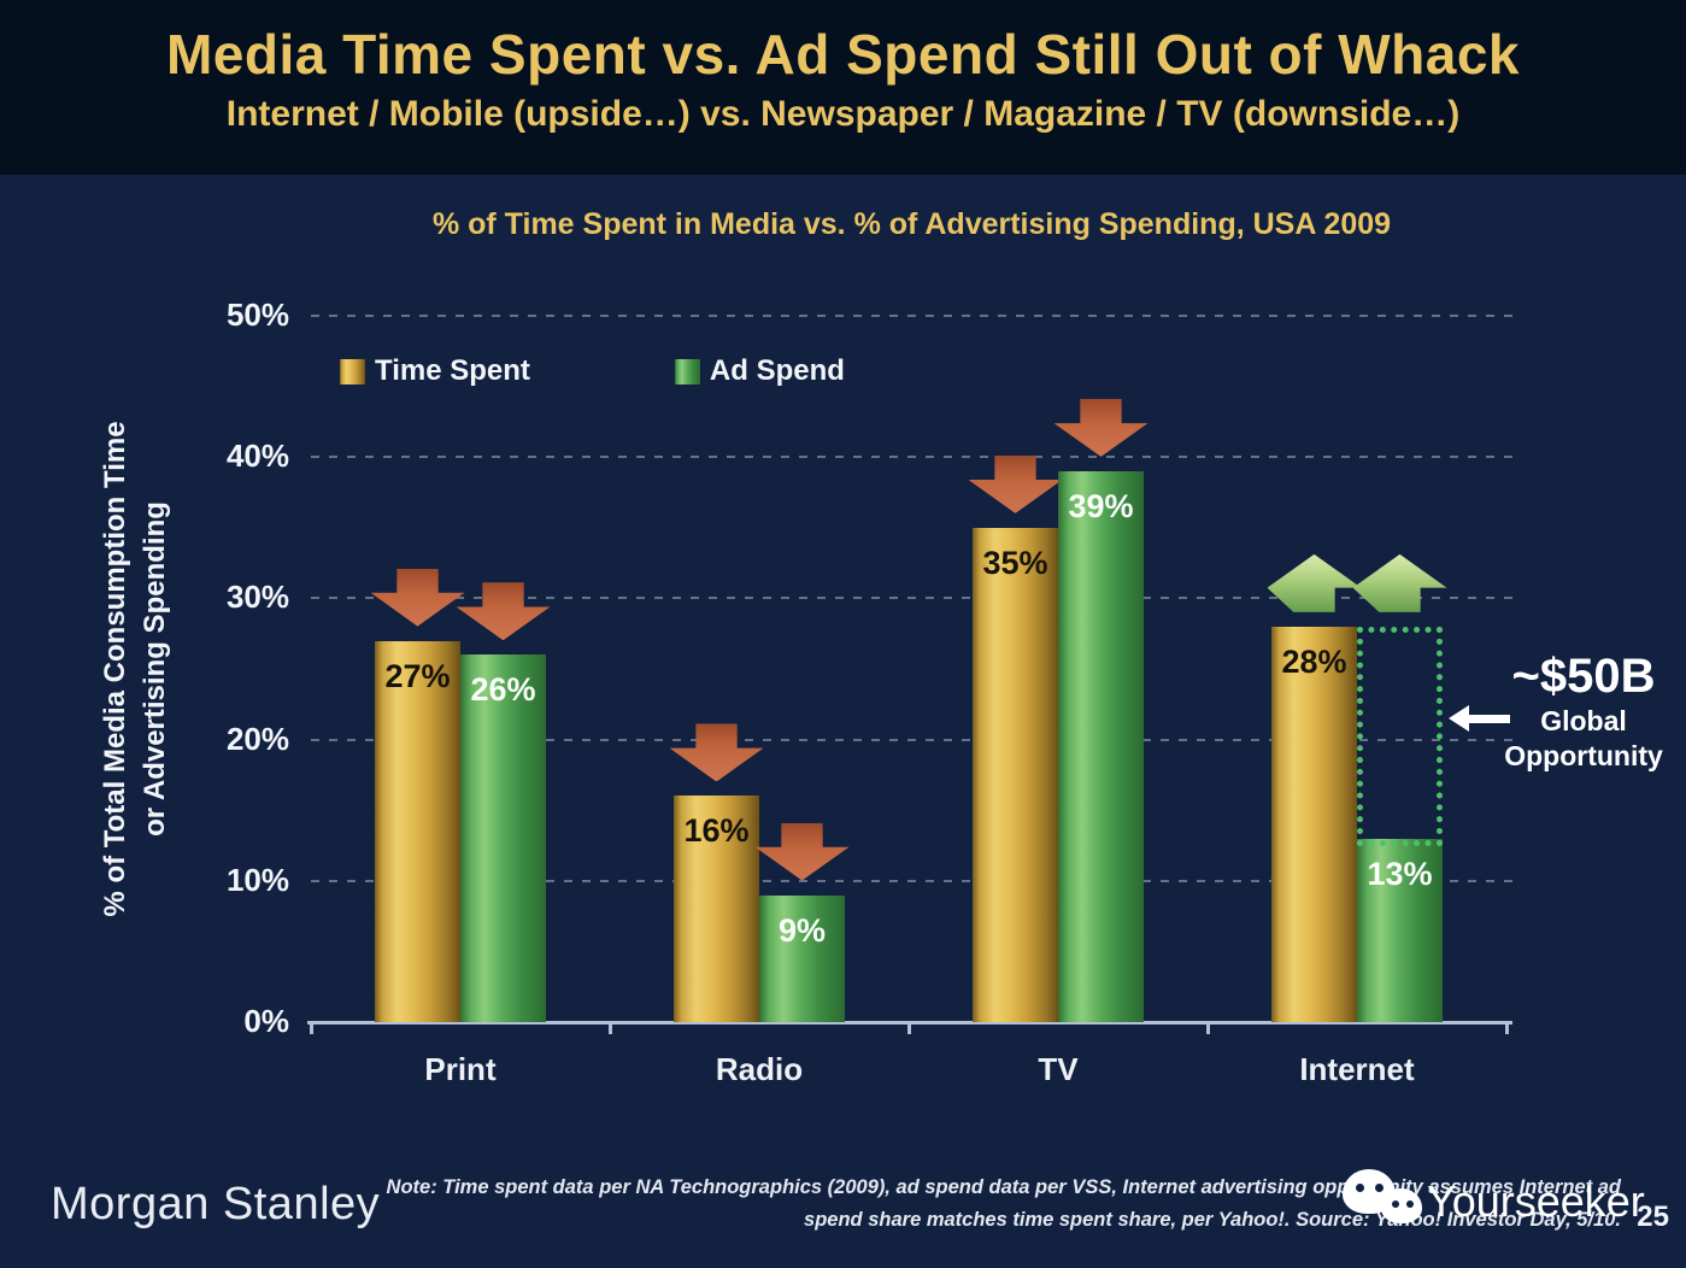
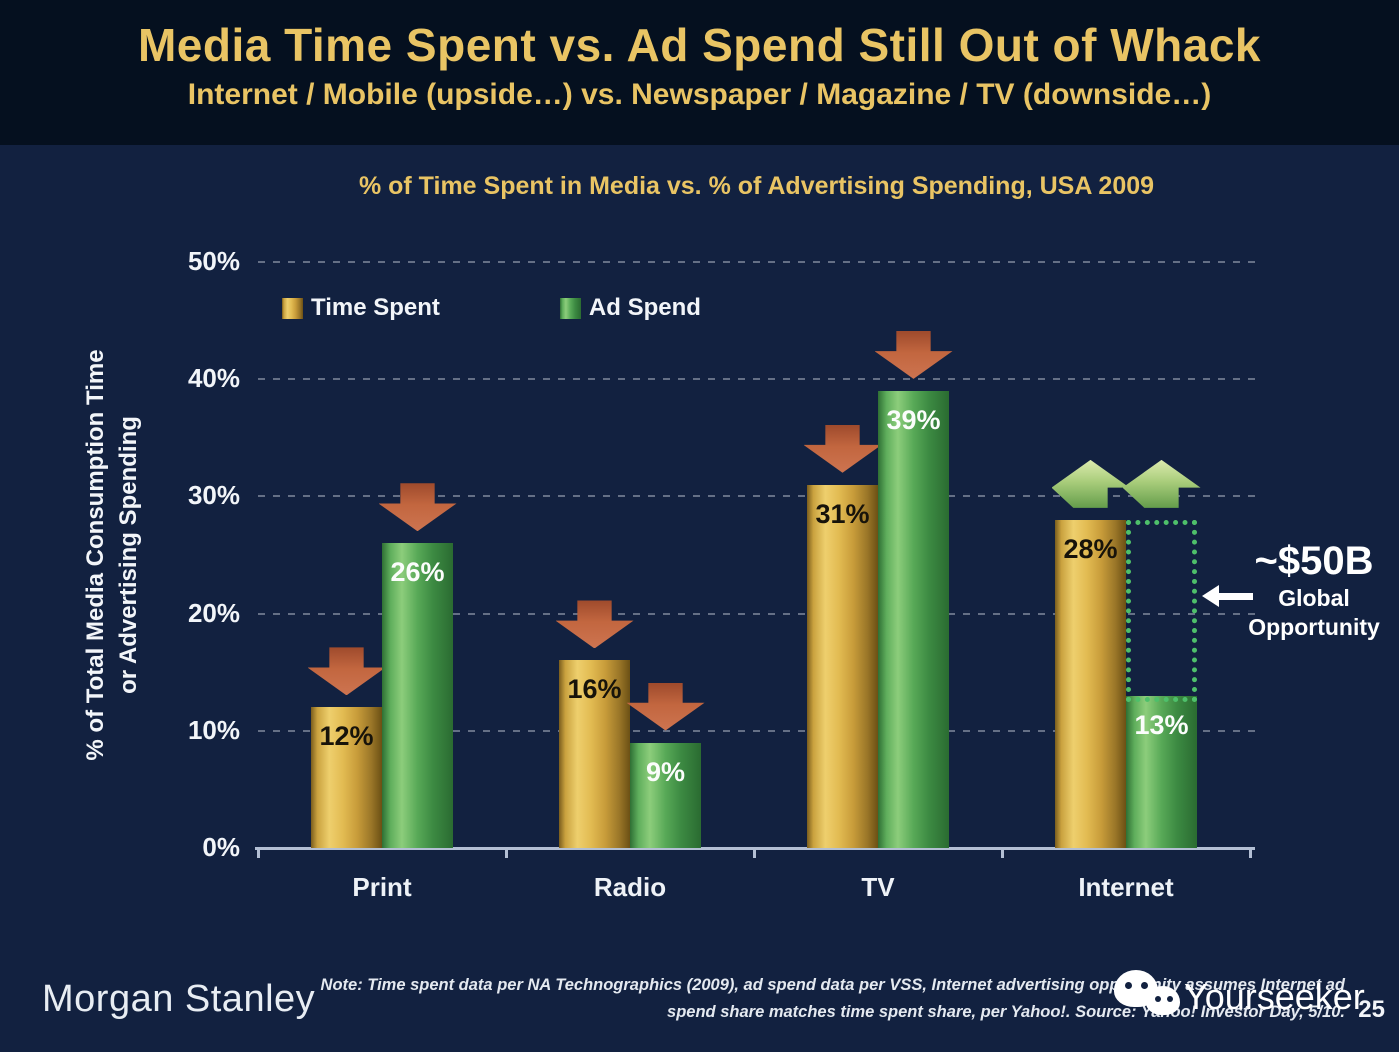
Time Spent/Print: 27% -> 12%
Time Spent/TV: 35% -> 31%
